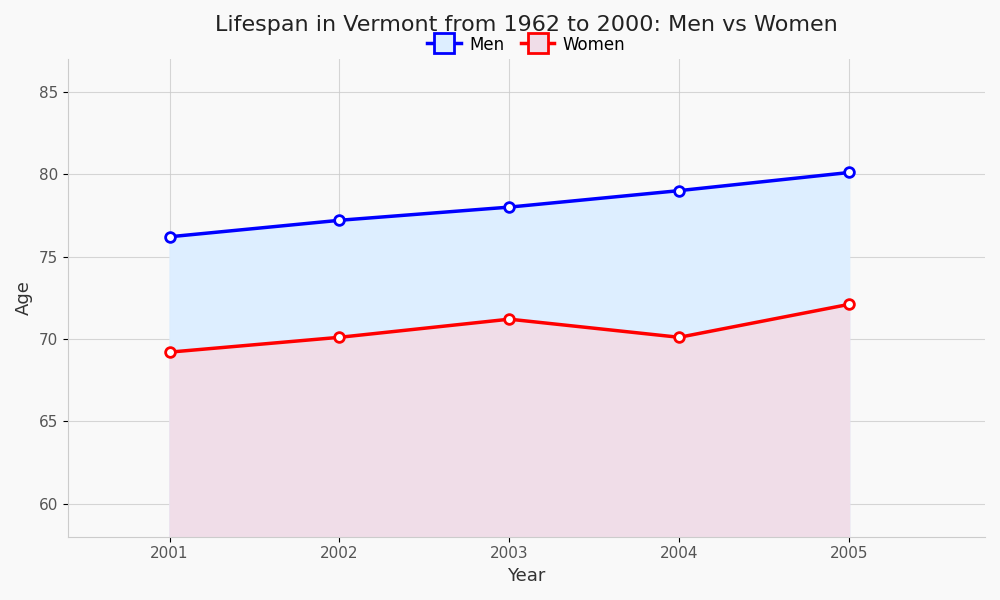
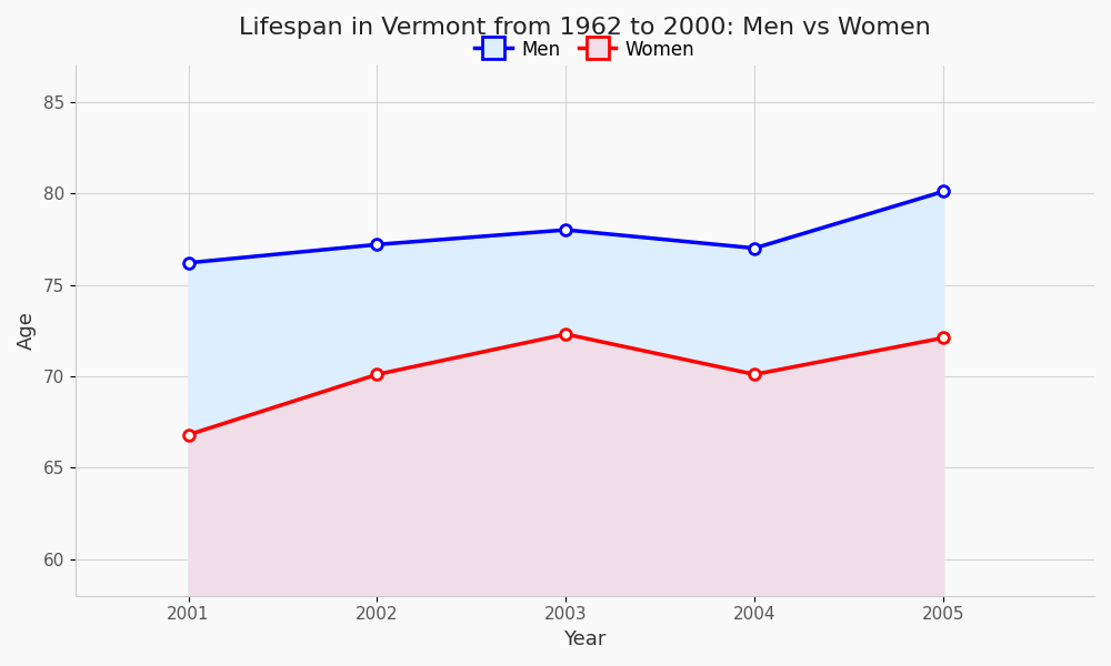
Women/2001: 69.2 -> 66.8
Women/2003: 71.2 -> 72.3
Men/2004: 79.0 -> 77.0
